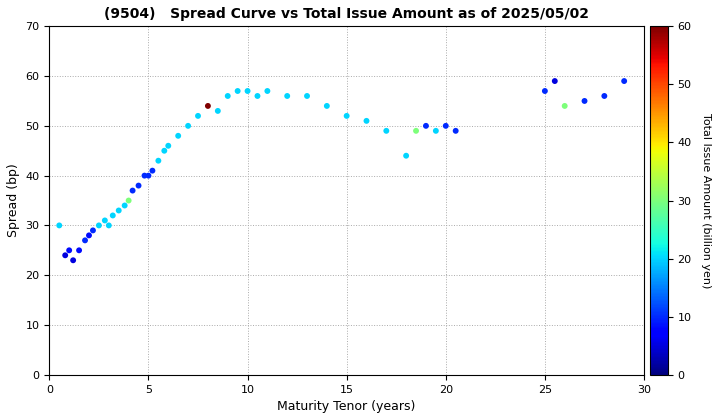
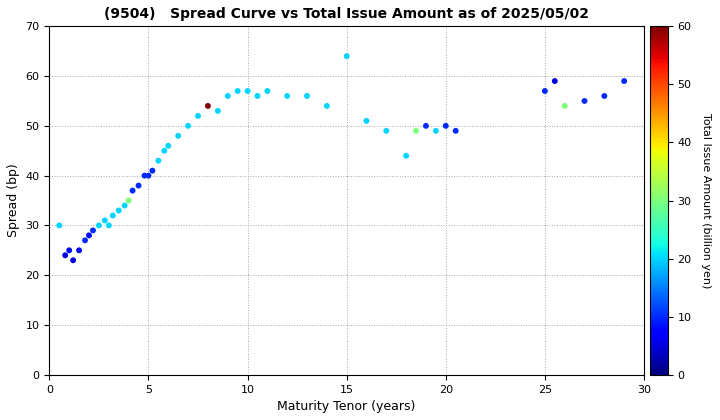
15: 52 -> 64
